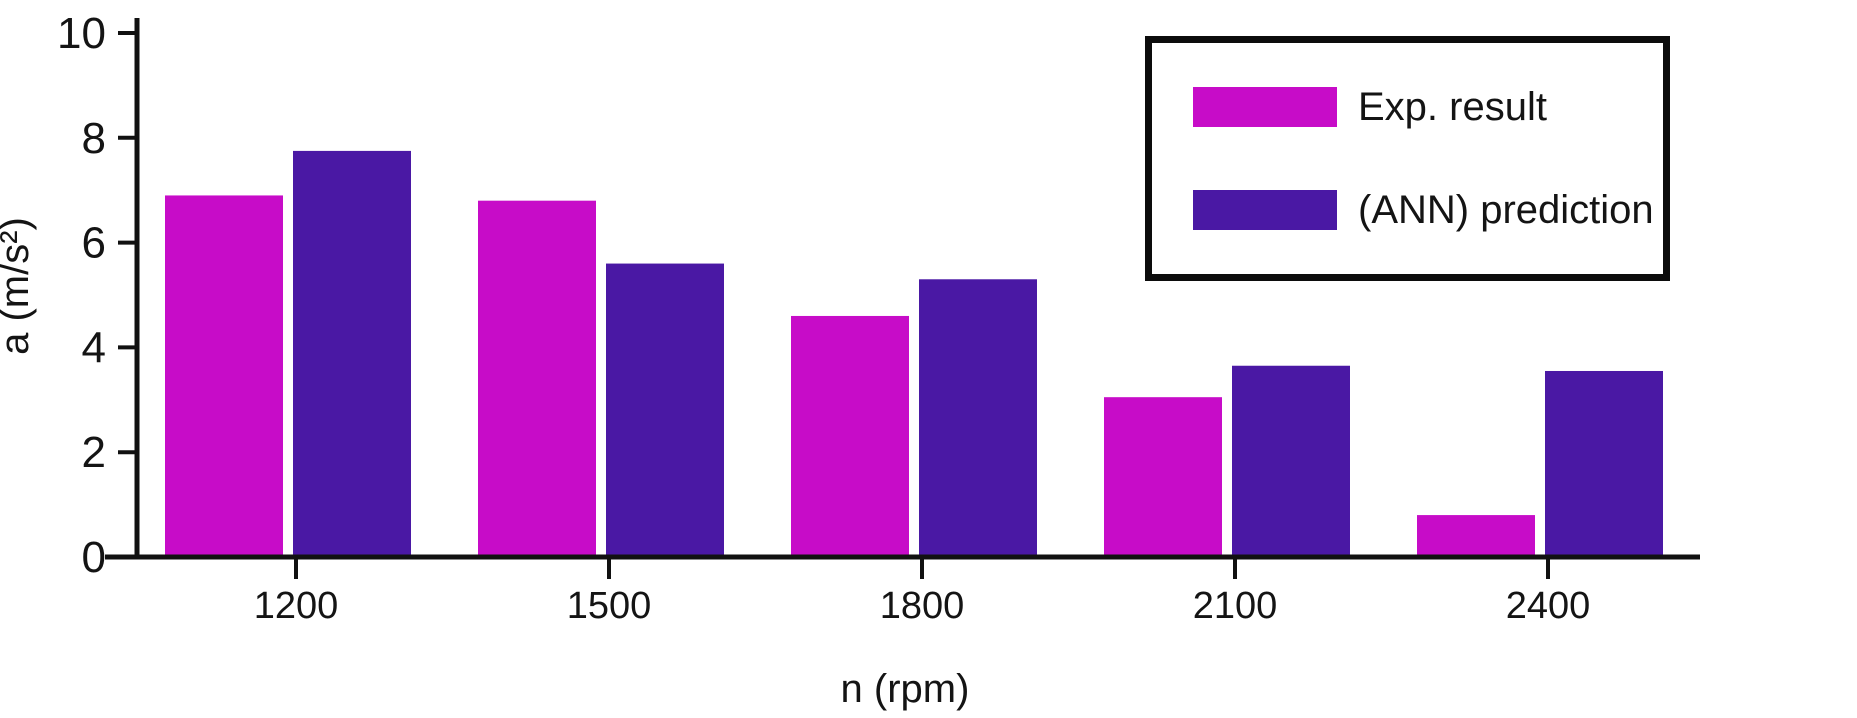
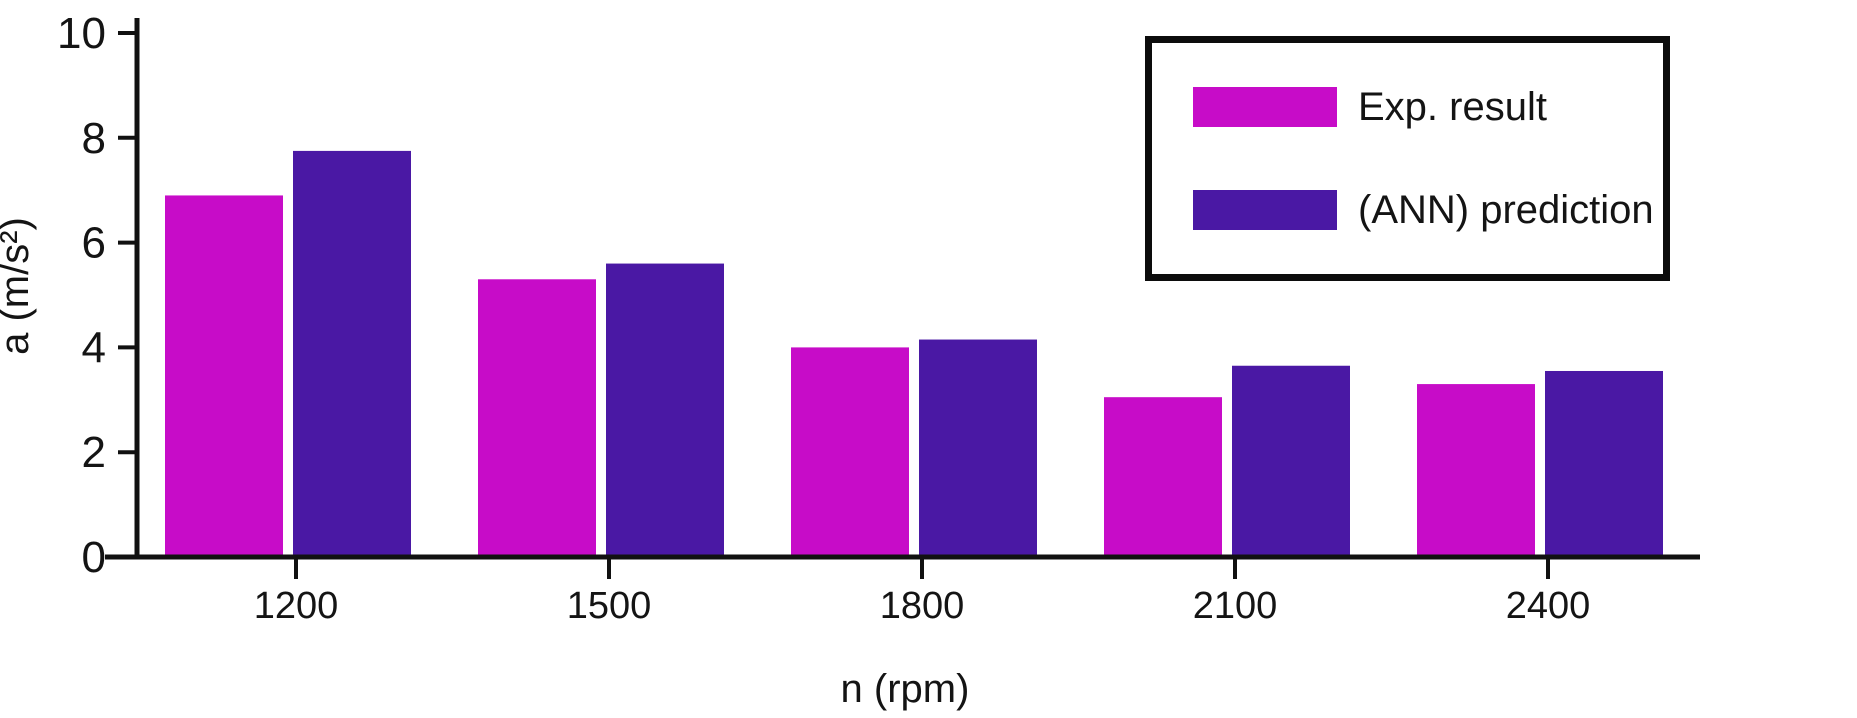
Exp. result/1500: 6.8 -> 5.3
Exp. result/1800: 4.6 -> 4.0
(ANN) prediction/1800: 5.3 -> 4.2
Exp. result/2400: 0.8 -> 3.3
